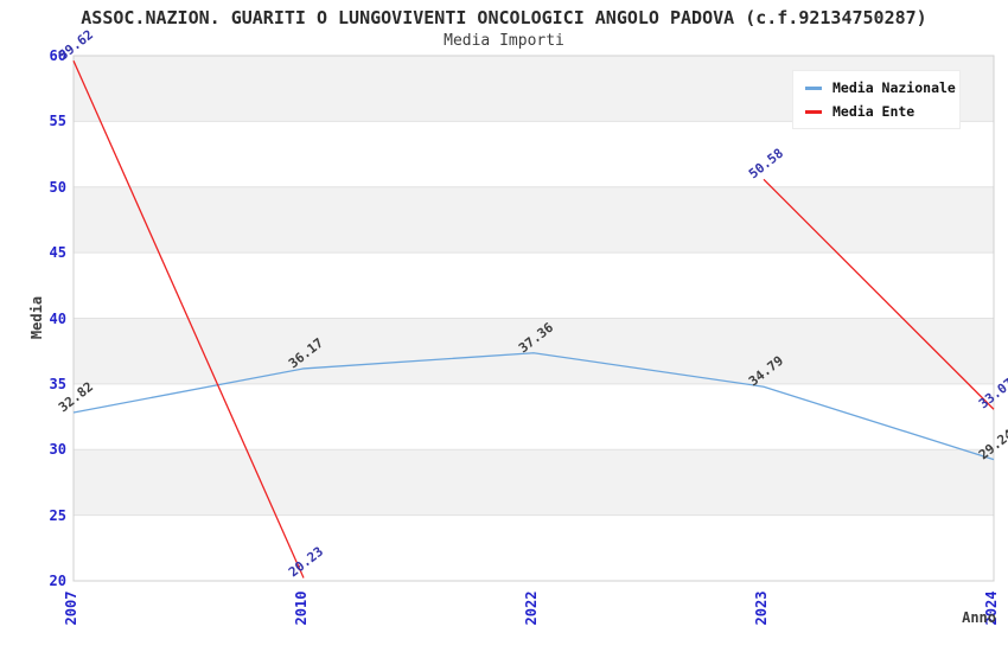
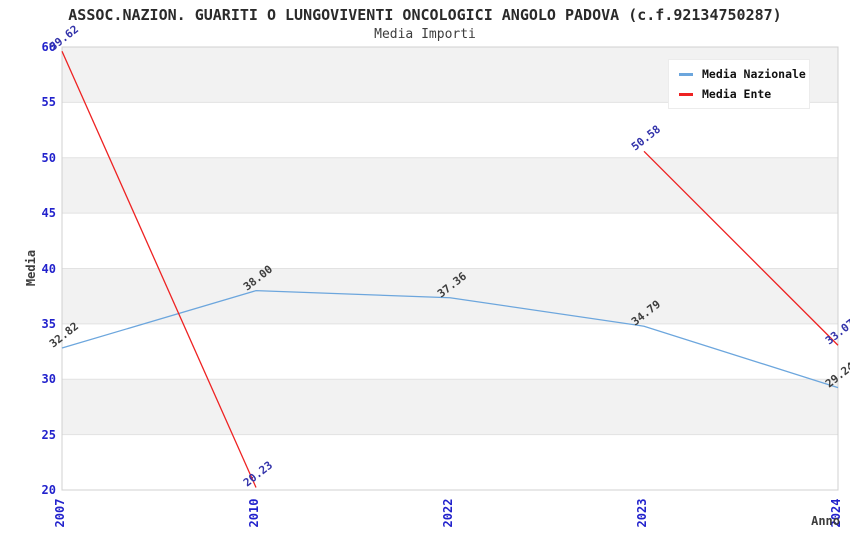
Media Nazionale/2010: 36.17 -> 38.00
